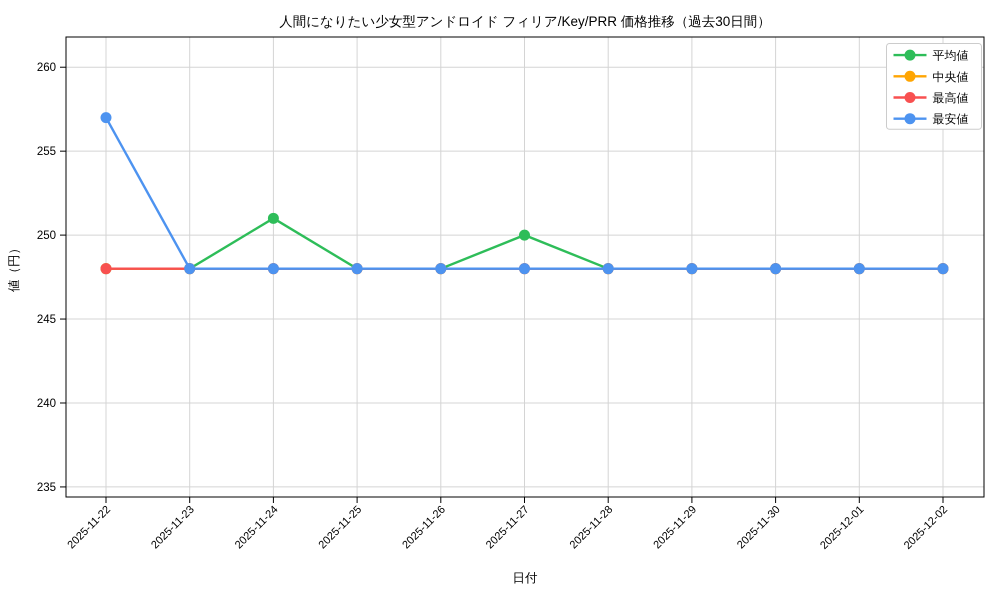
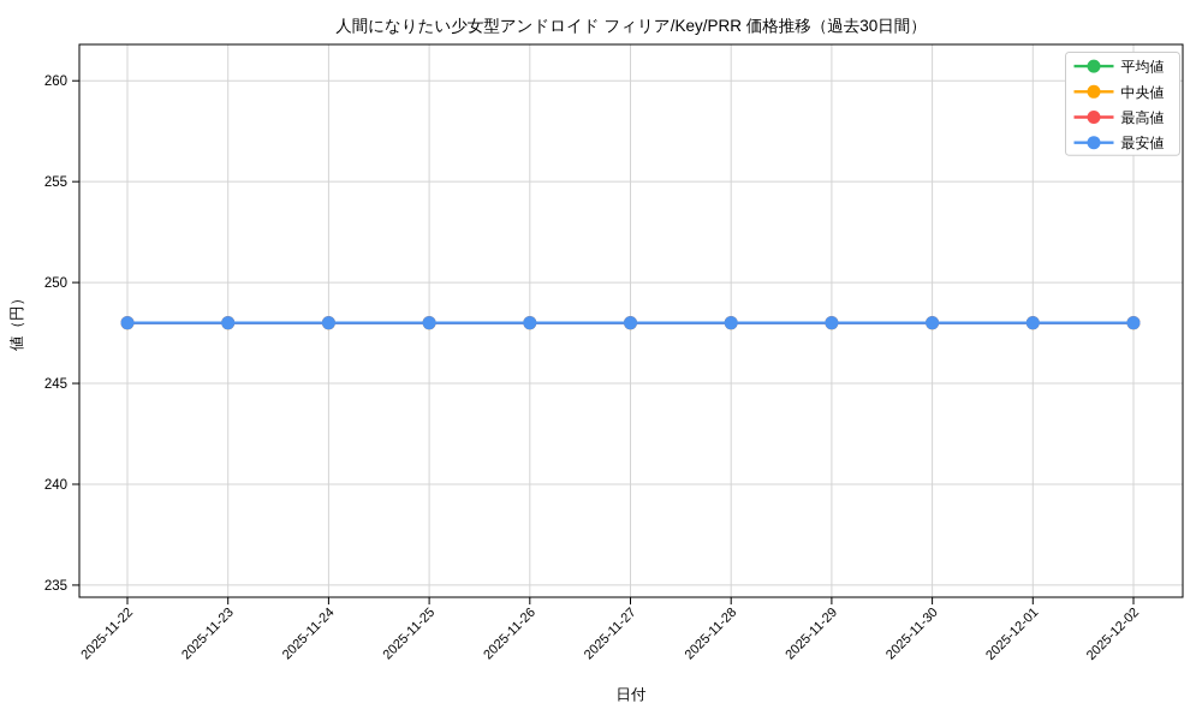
最安値/2025-11-22: 257 -> 248
平均値/2025-11-24: 251 -> 248
平均値/2025-11-27: 250 -> 248
